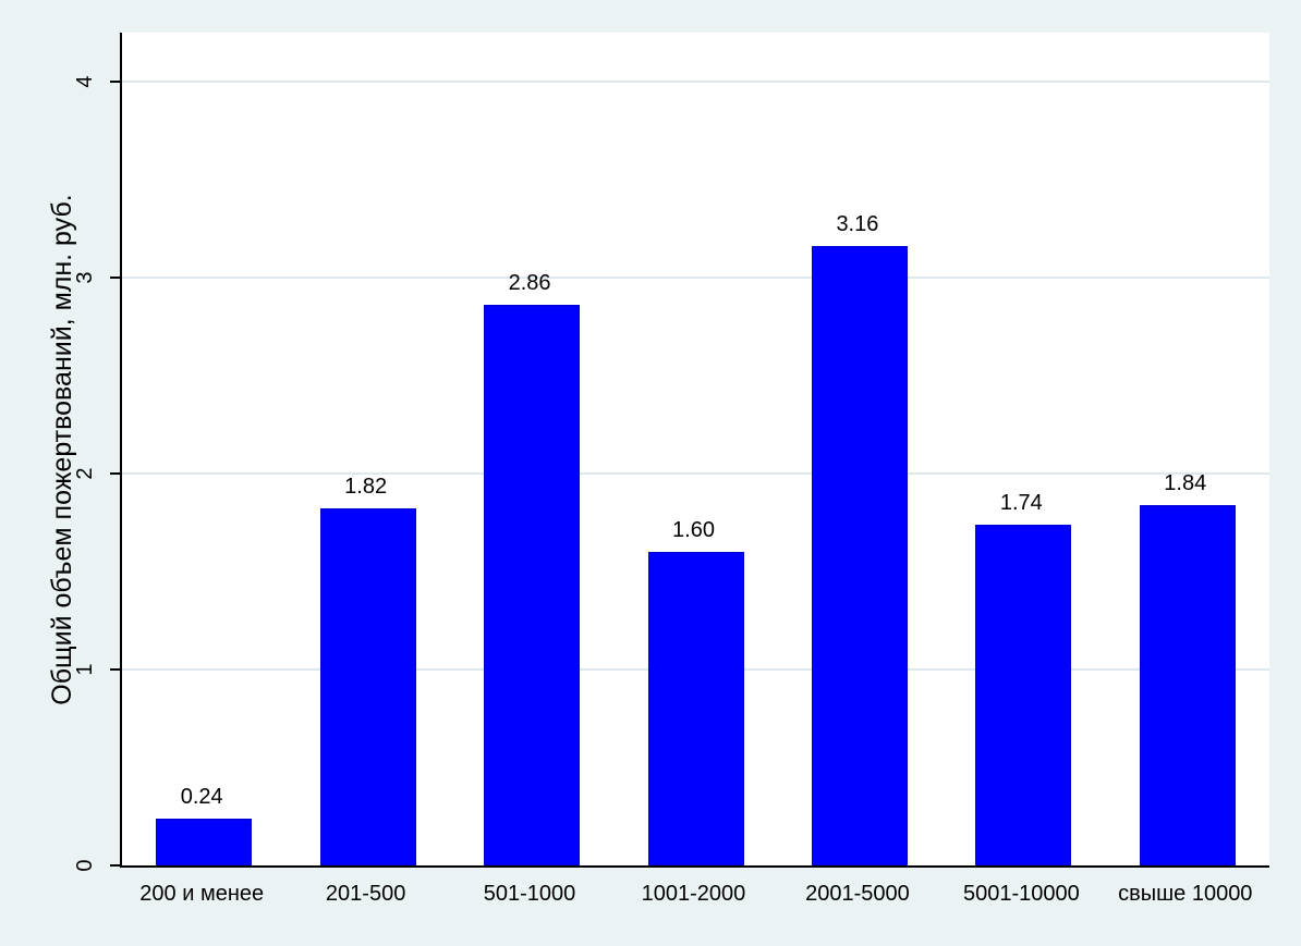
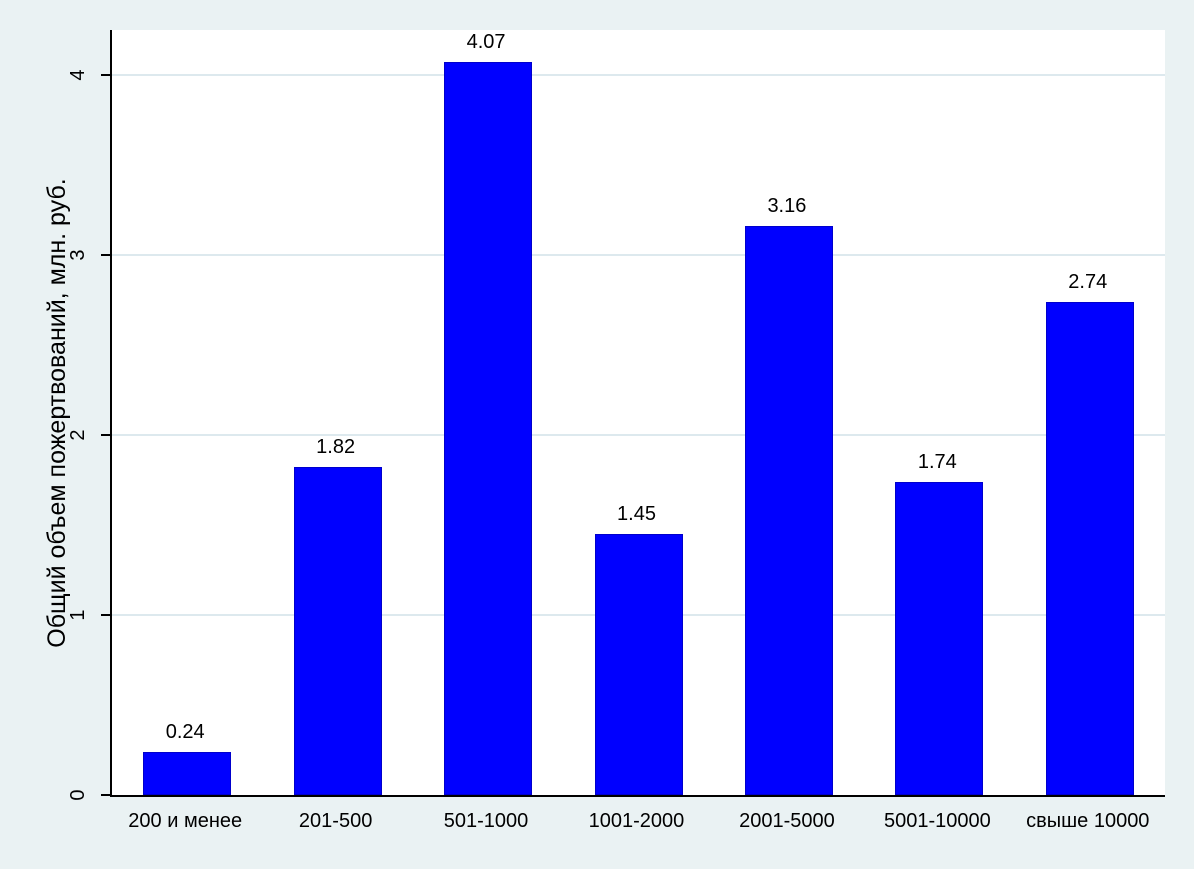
501-1000: 2.86 -> 4.07
1001-2000: 1.60 -> 1.45
свыше 10000: 1.84 -> 2.74
